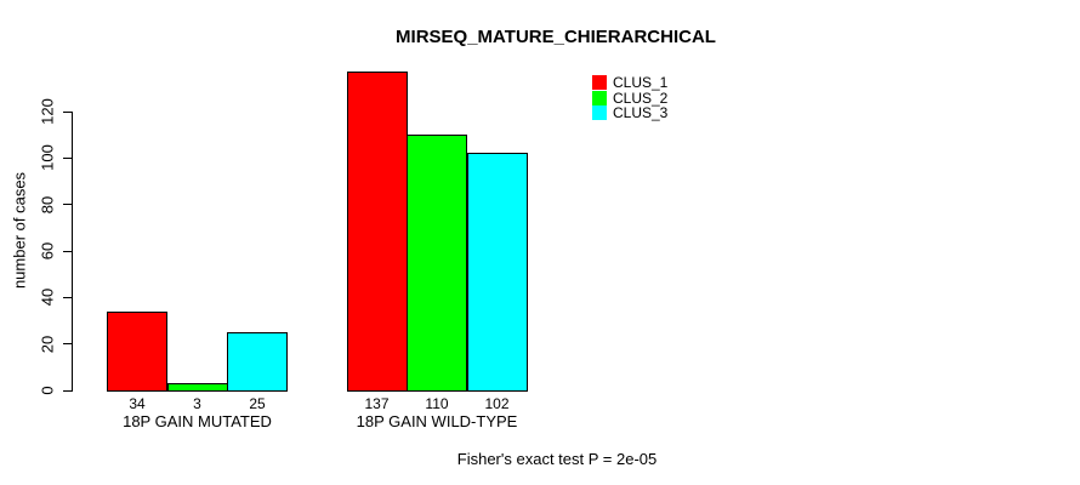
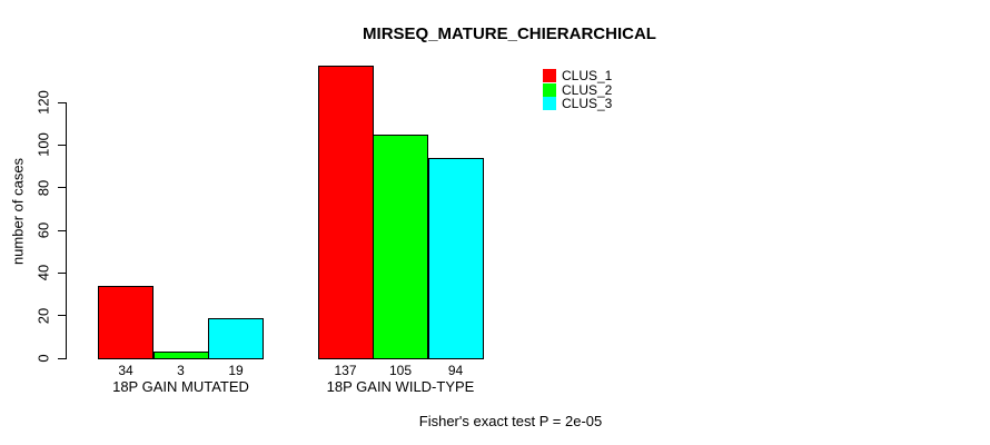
CLUS_3/18P GAIN MUTATED: 25 -> 19
CLUS_2/18P GAIN WILD-TYPE: 110 -> 105
CLUS_3/18P GAIN WILD-TYPE: 102 -> 94
